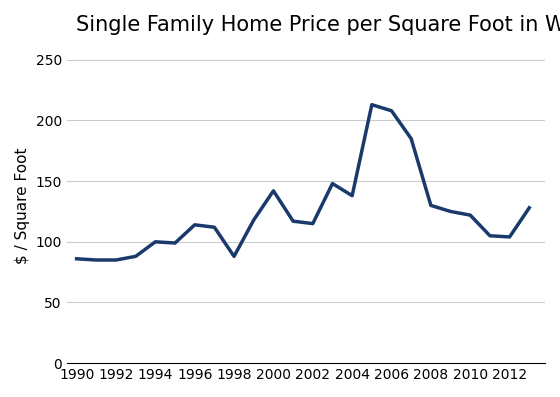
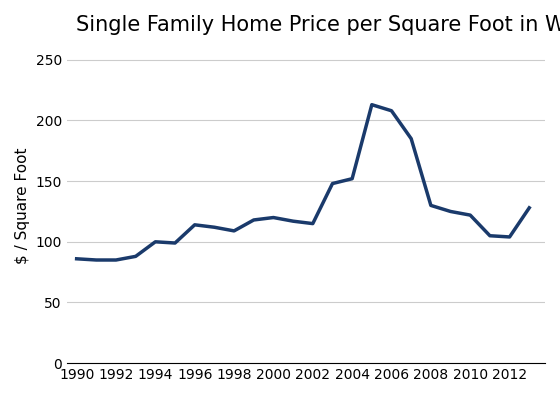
1998: 88 -> 109
2000: 142 -> 120
2004: 138 -> 152
